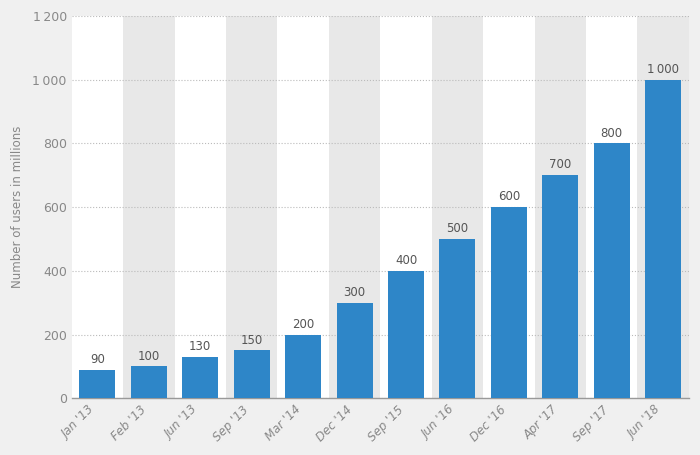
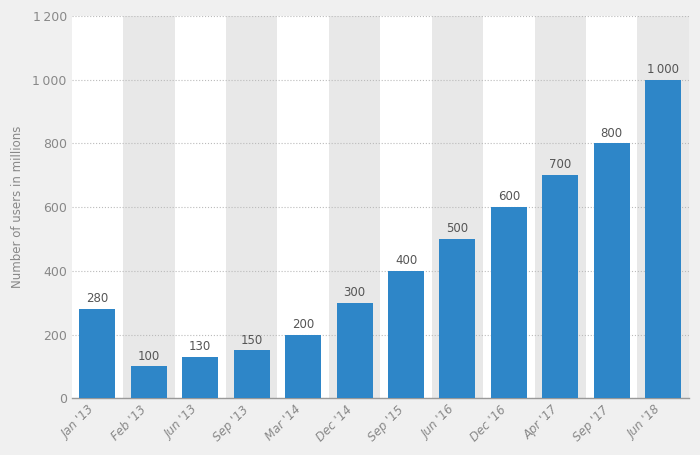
Jan '13: 90 -> 280
